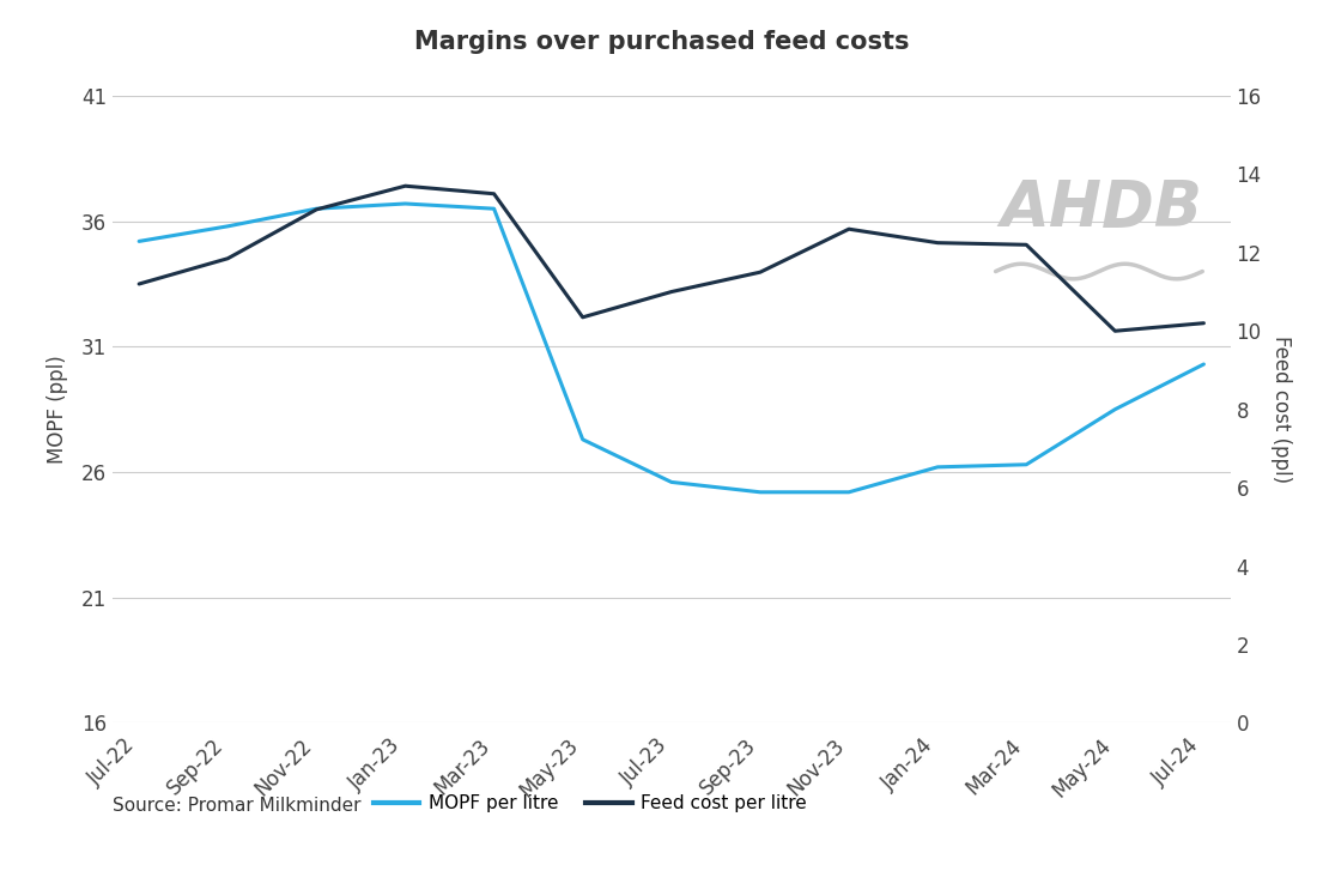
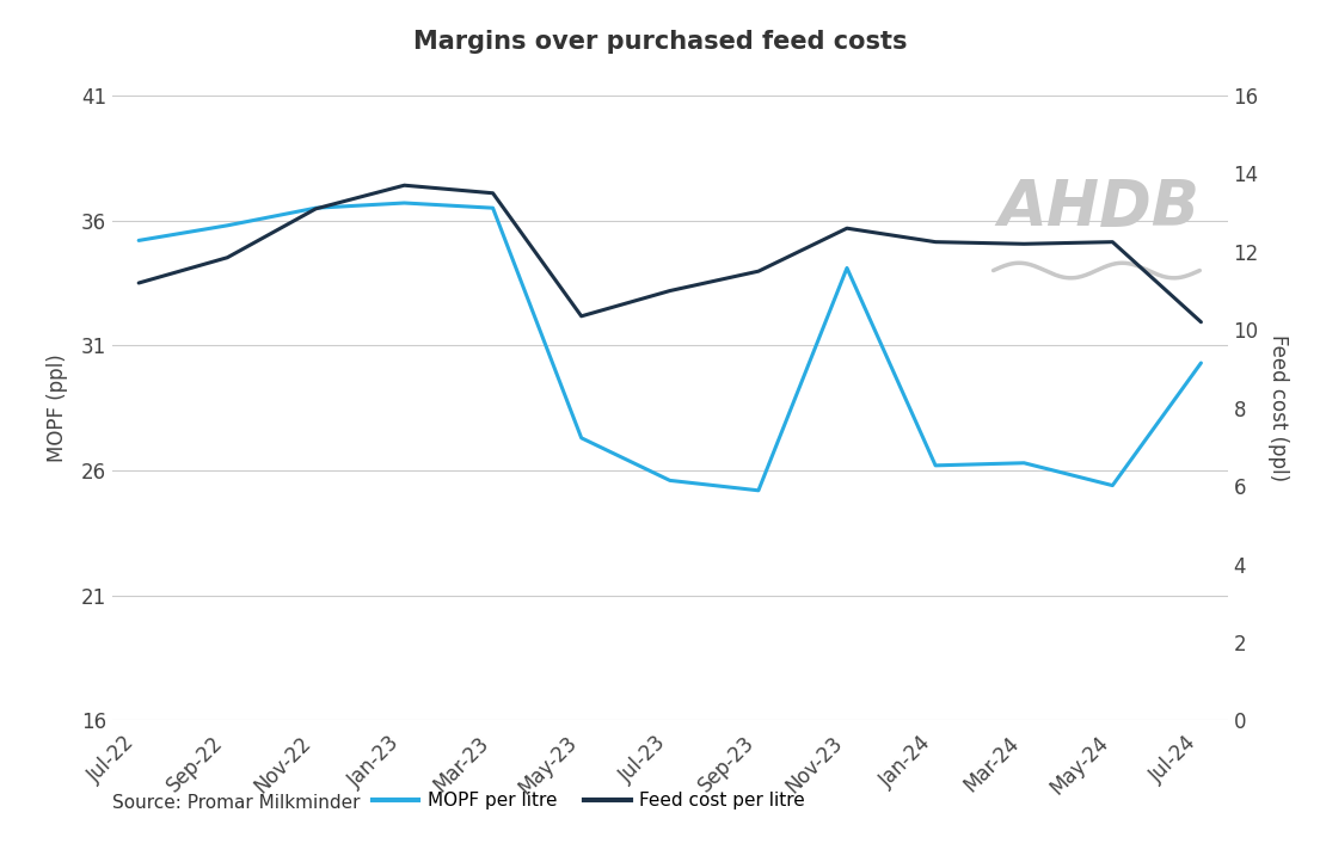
MOPF per litre/Nov-23: 25.2 -> 34.1
MOPF per litre/May-24: 28.5 -> 25.4
Feed cost per litre/May-24: 10.00 -> 12.25
